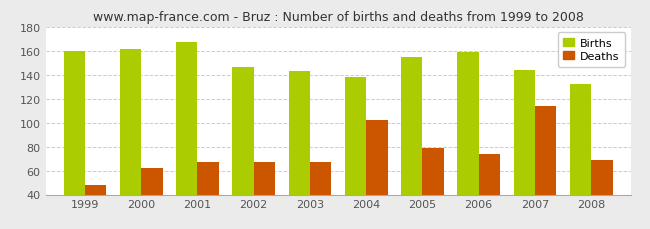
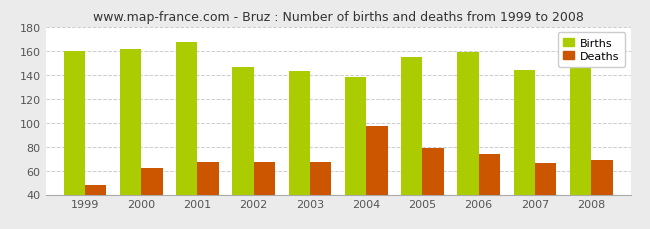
Deaths/2004: 102 -> 97
Deaths/2007: 114 -> 66
Births/2008: 132 -> 146
